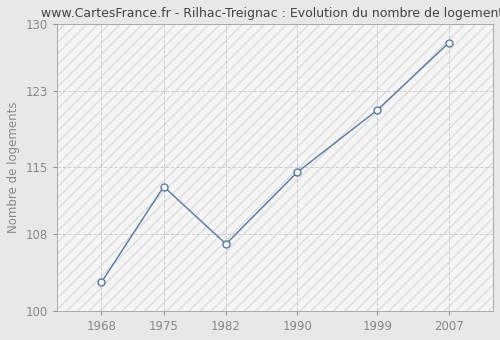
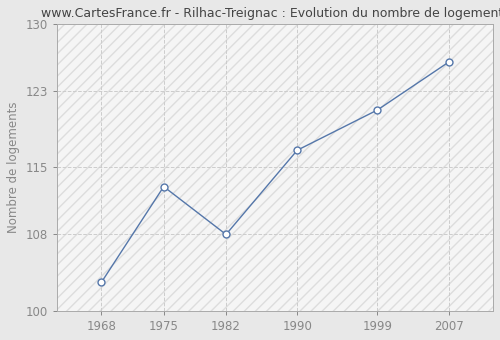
1982: 107.0 -> 108.0
1990: 114.5 -> 116.8
2007: 128.0 -> 126.0
